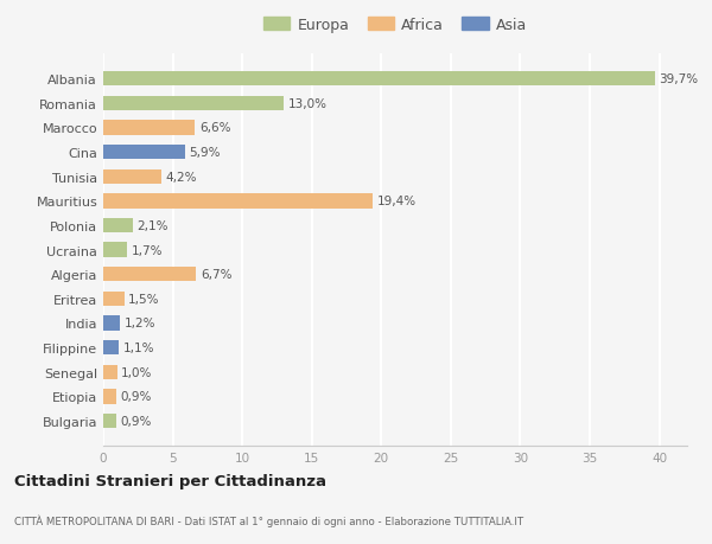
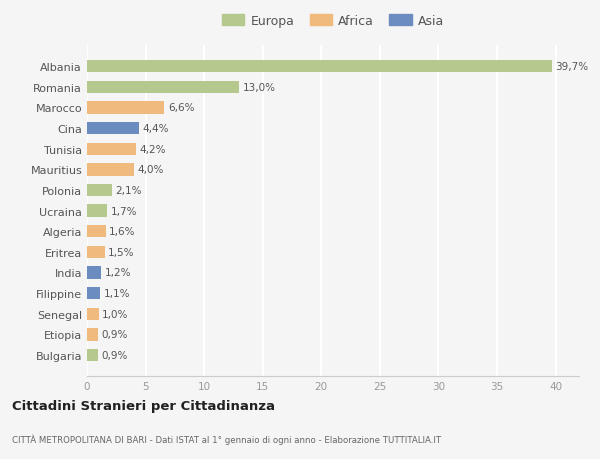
Cina: 5,9% -> 4,4%
Mauritius: 19,4% -> 4,0%
Algeria: 6,7% -> 1,6%
